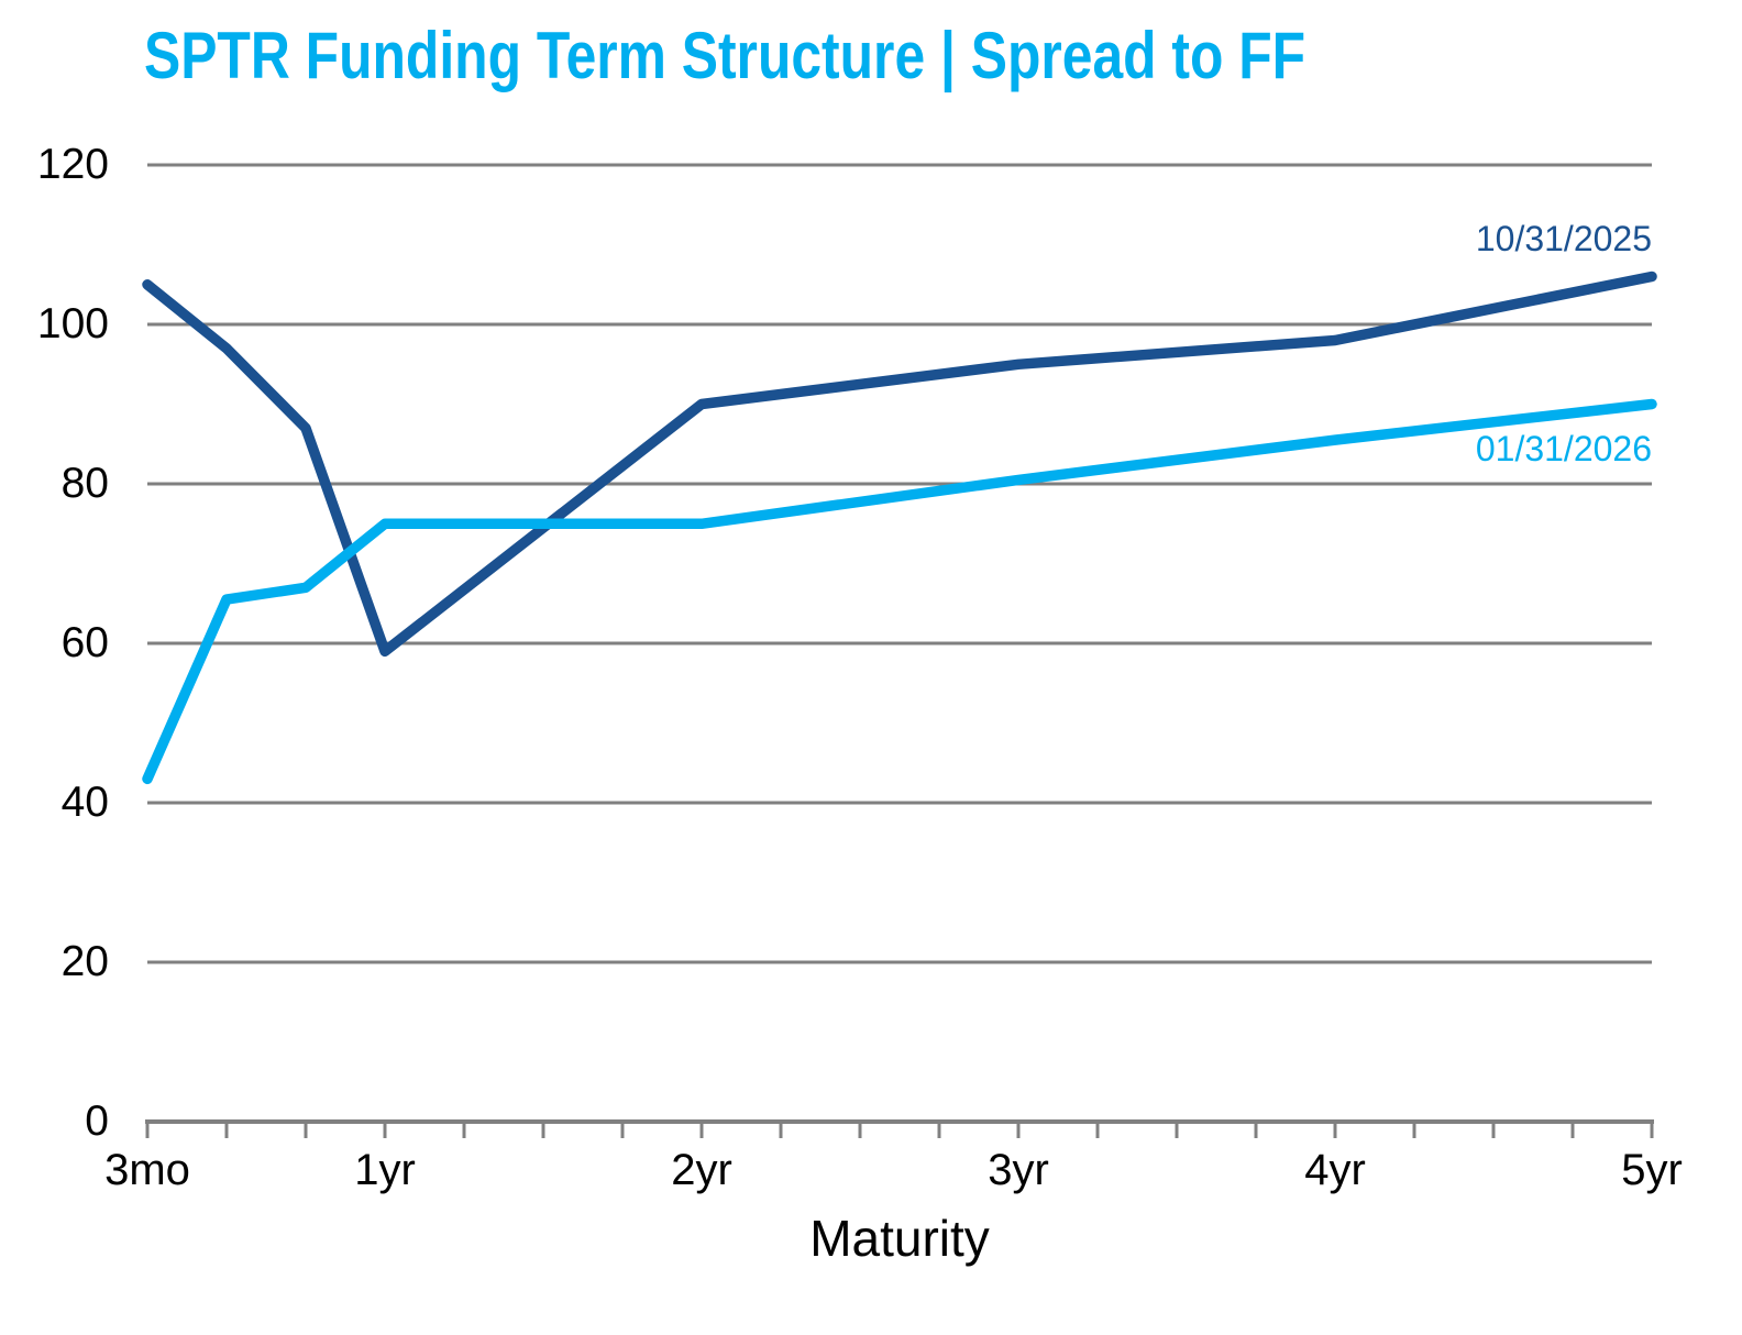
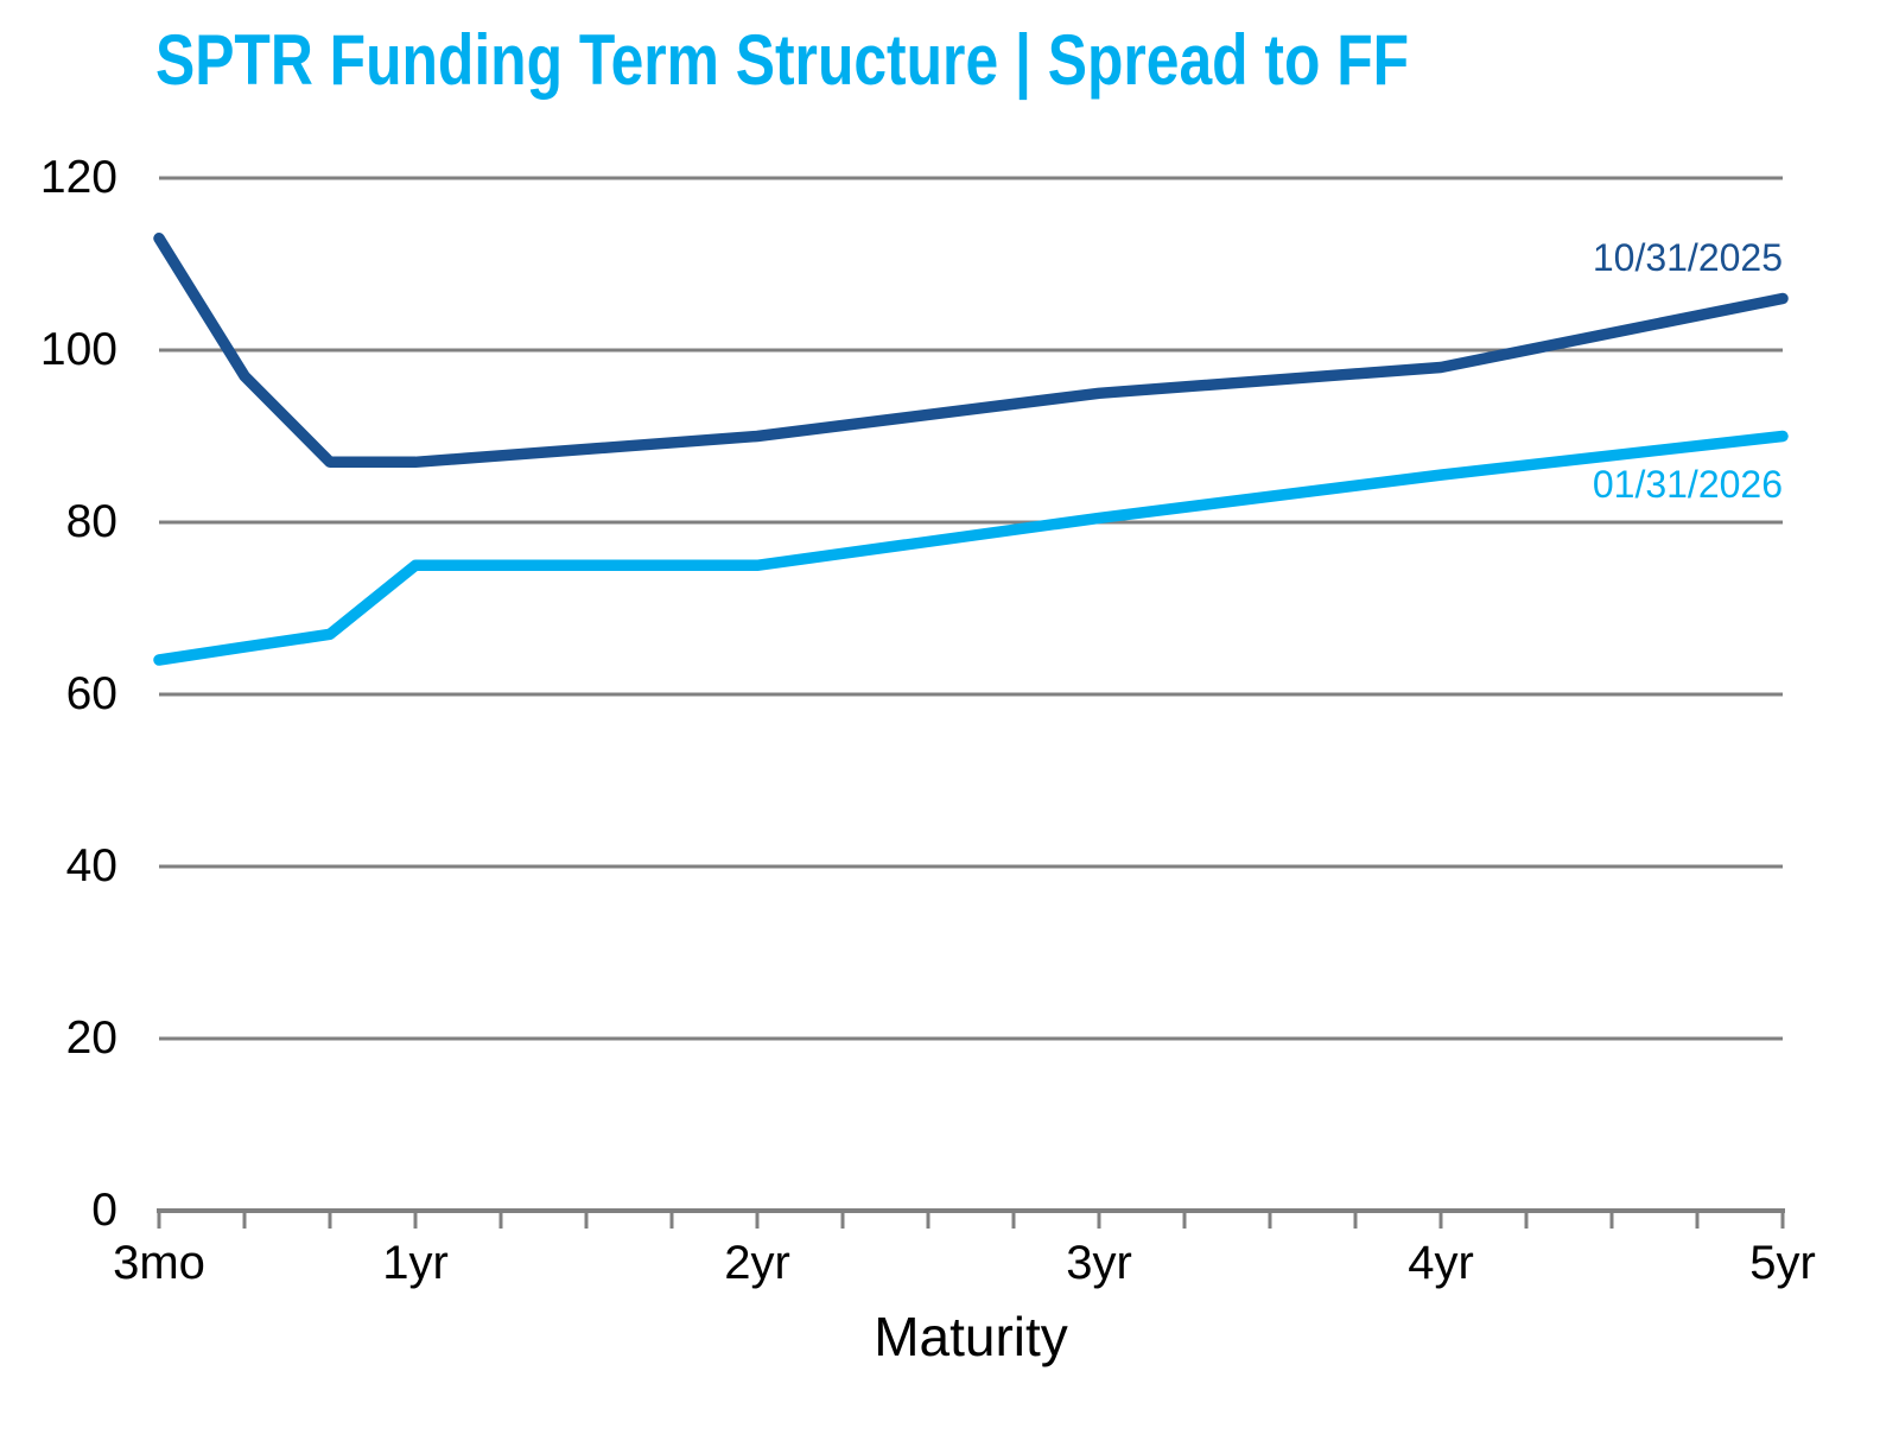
10/31/2025/3mo: 105 -> 113
01/31/2026/3mo: 43 -> 64
10/31/2025/1yr: 59 -> 87
